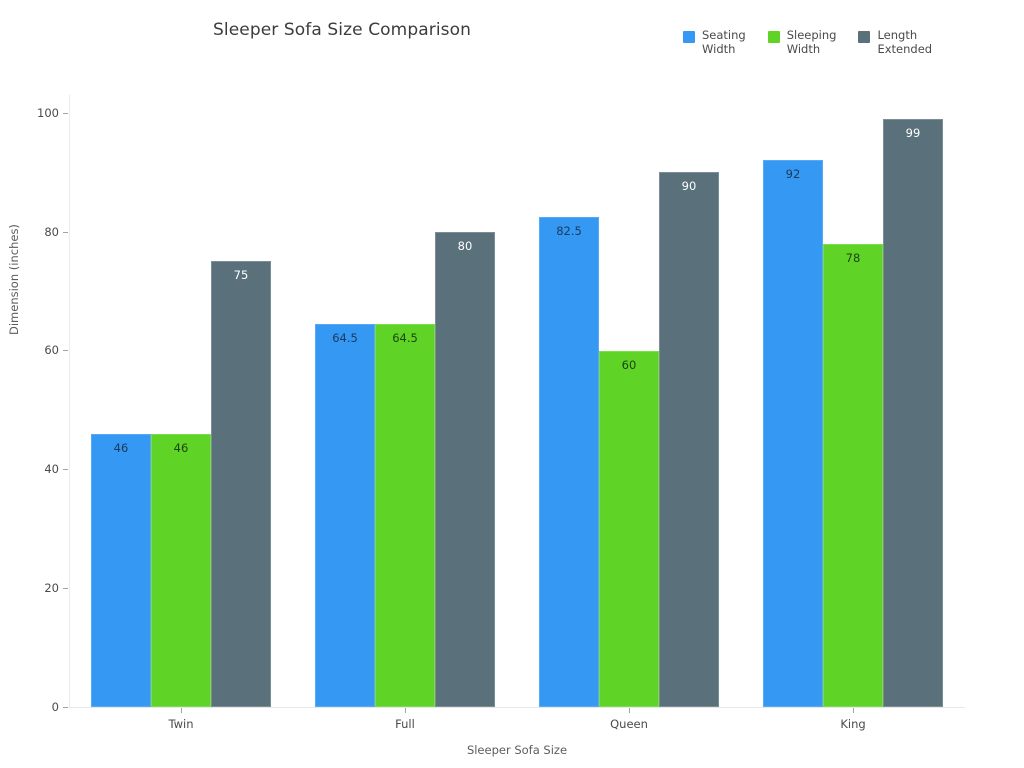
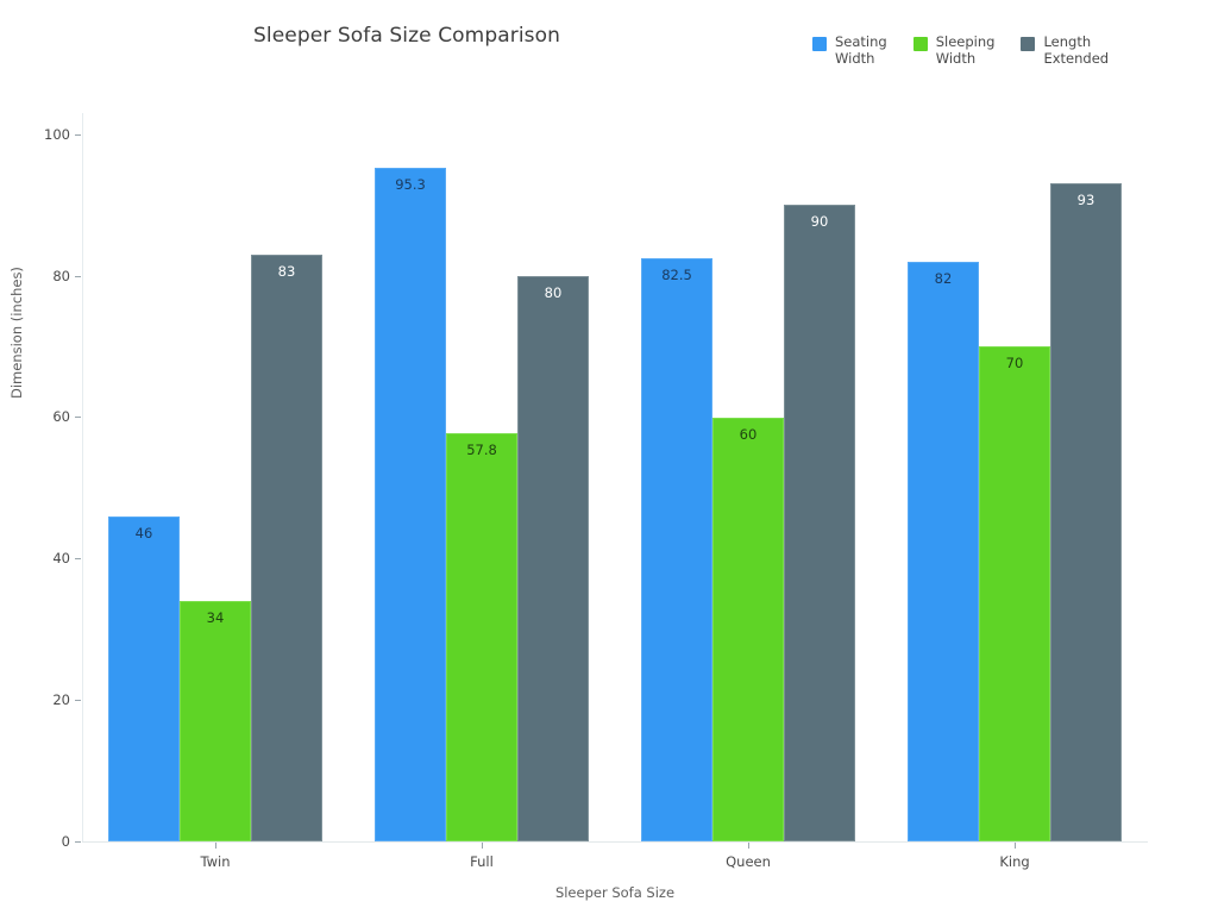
Sleeping Width/Twin: 46 -> 34
Length Extended/Twin: 75 -> 83
Seating Width/Full: 64.5 -> 95.3
Sleeping Width/Full: 64.5 -> 57.8
Seating Width/King: 92 -> 82
Sleeping Width/King: 78 -> 70
Length Extended/King: 99 -> 93
